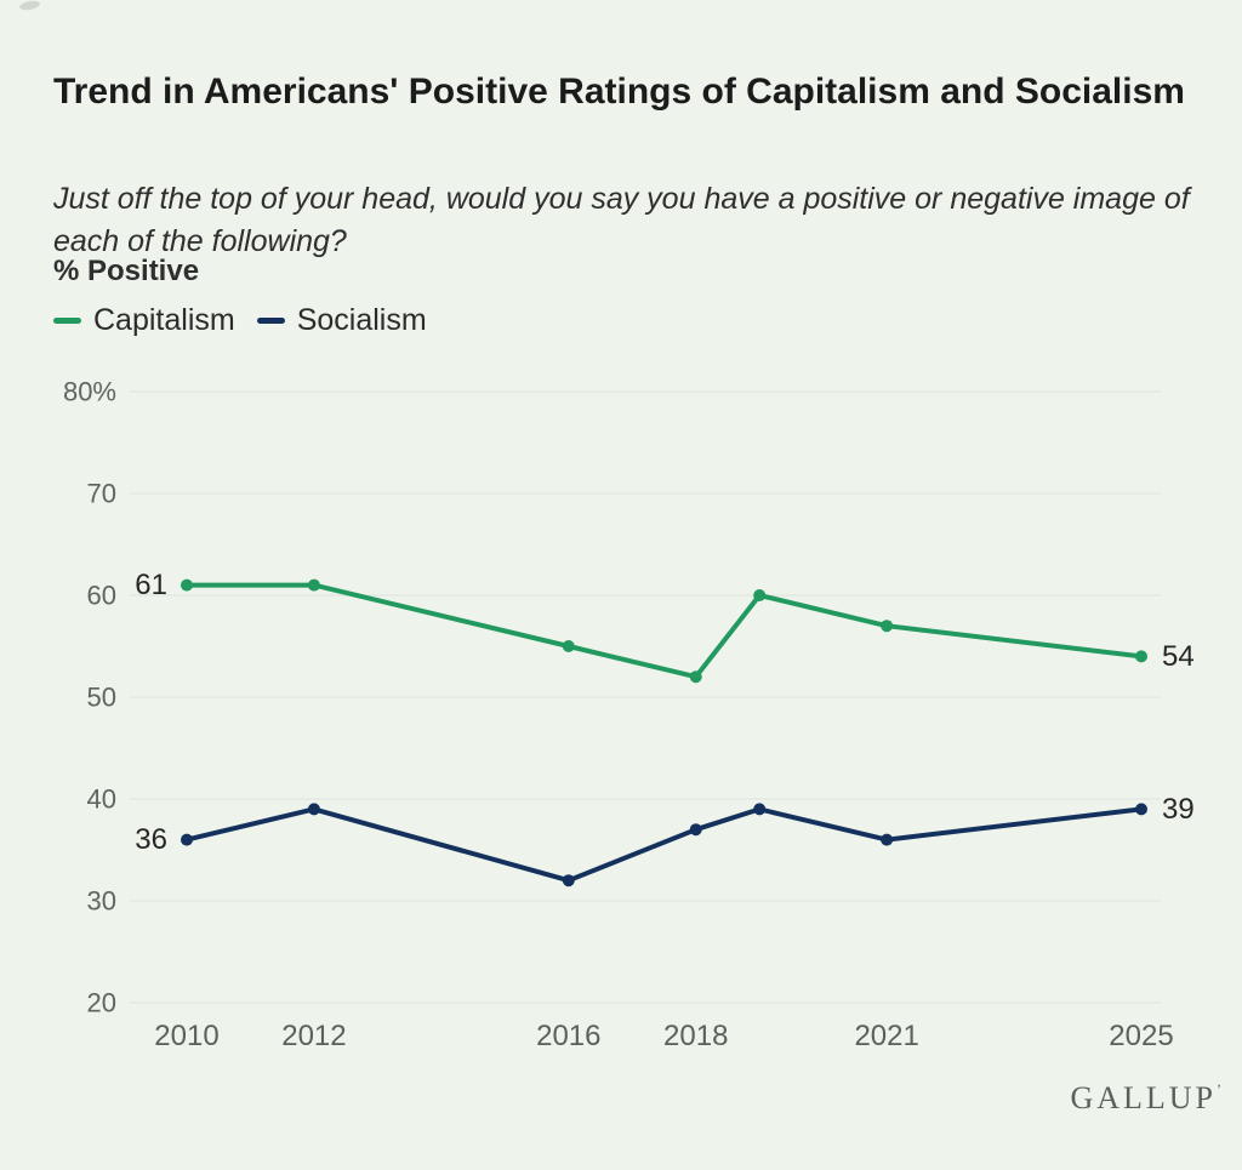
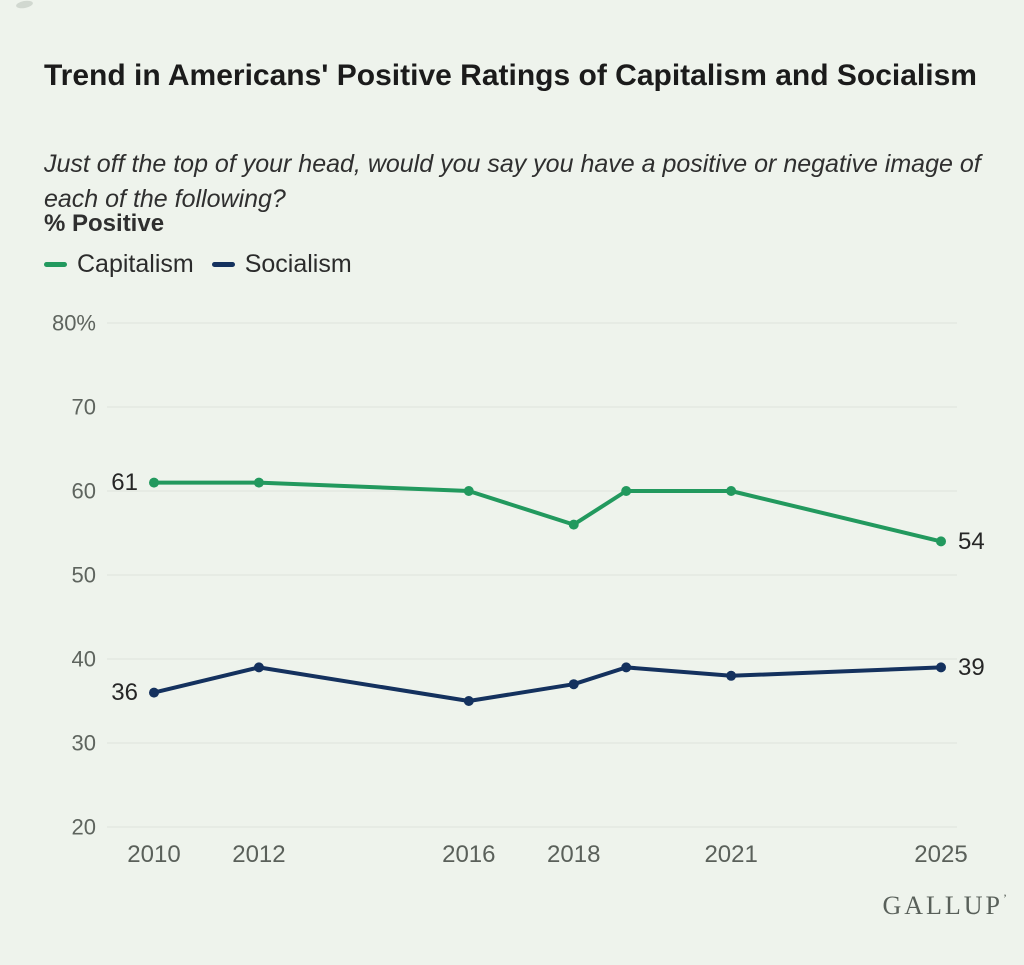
Capitalism/2016: 55% -> 60%
Socialism/2016: 32% -> 35%
Capitalism/2018: 52% -> 56%
Capitalism/2021: 57% -> 60%
Socialism/2021: 36% -> 38%
